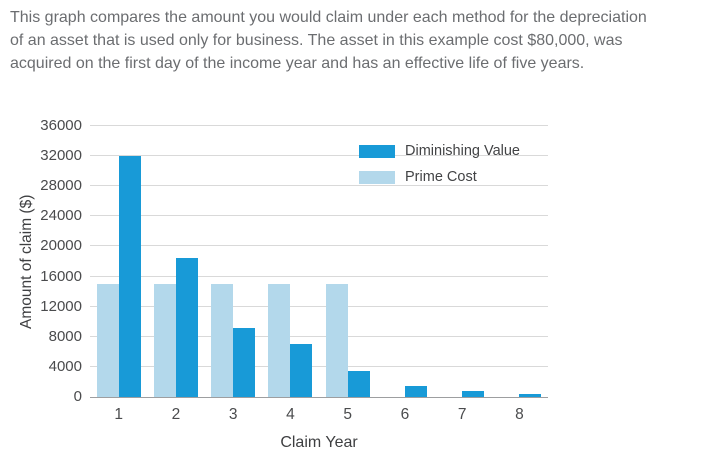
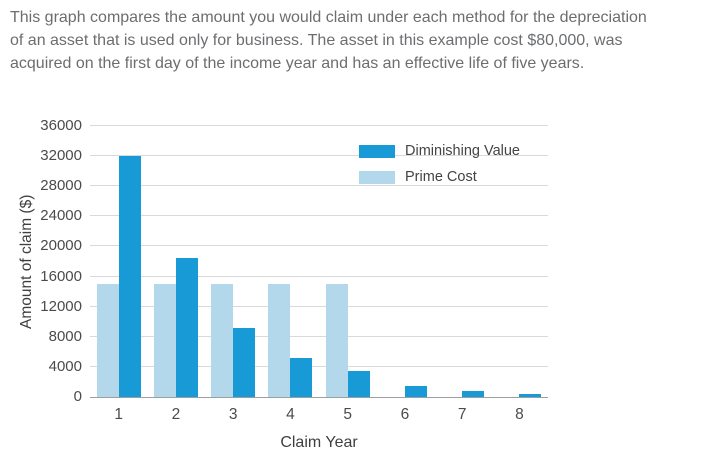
Diminishing Value/4: 7000 -> 5000
